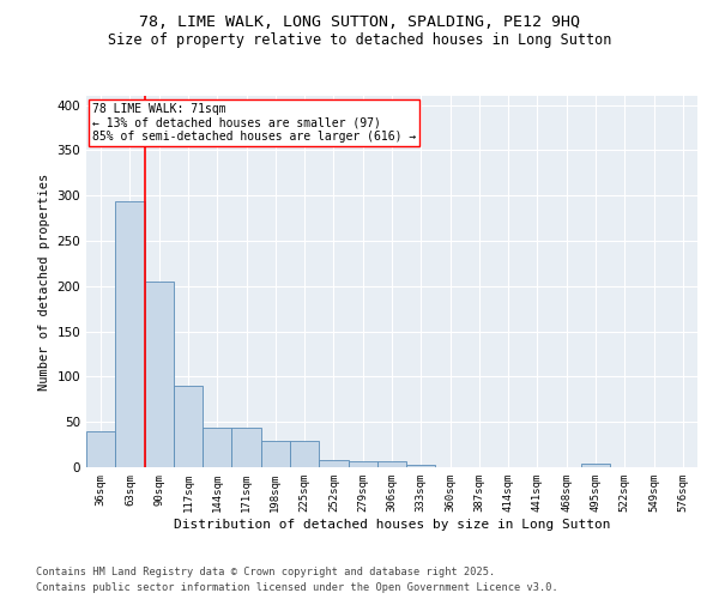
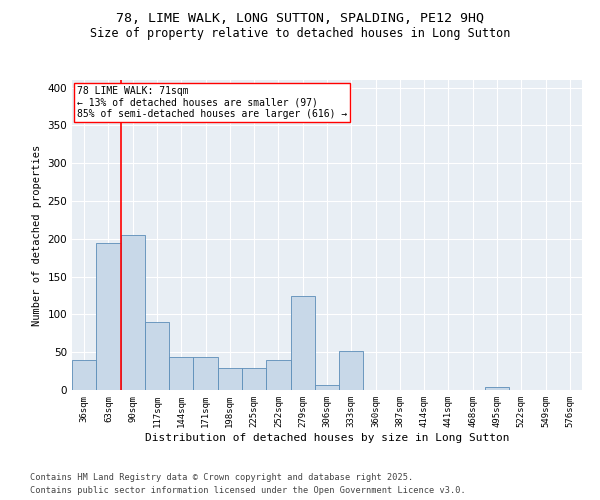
63sqm: 293 -> 194
252sqm: 8 -> 40
279sqm: 6 -> 124
333sqm: 3 -> 52
